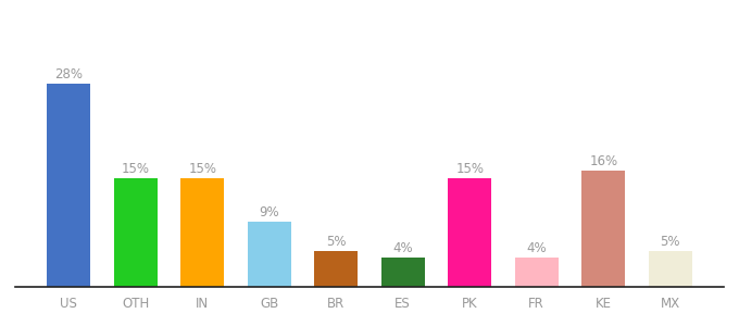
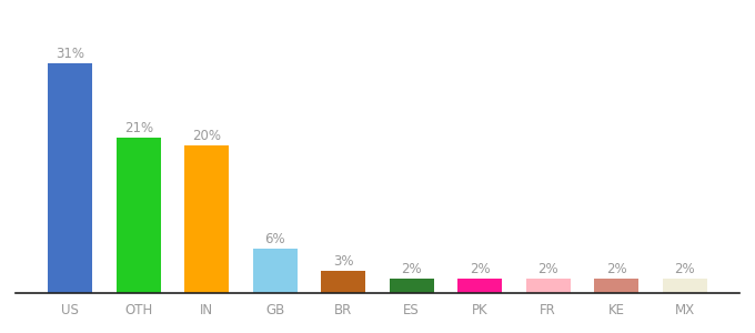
US: 28% -> 31%
OTH: 15% -> 21%
IN: 15% -> 20%
GB: 9% -> 6%
BR: 5% -> 3%
ES: 4% -> 2%
PK: 15% -> 2%
FR: 4% -> 2%
KE: 16% -> 2%
MX: 5% -> 2%
